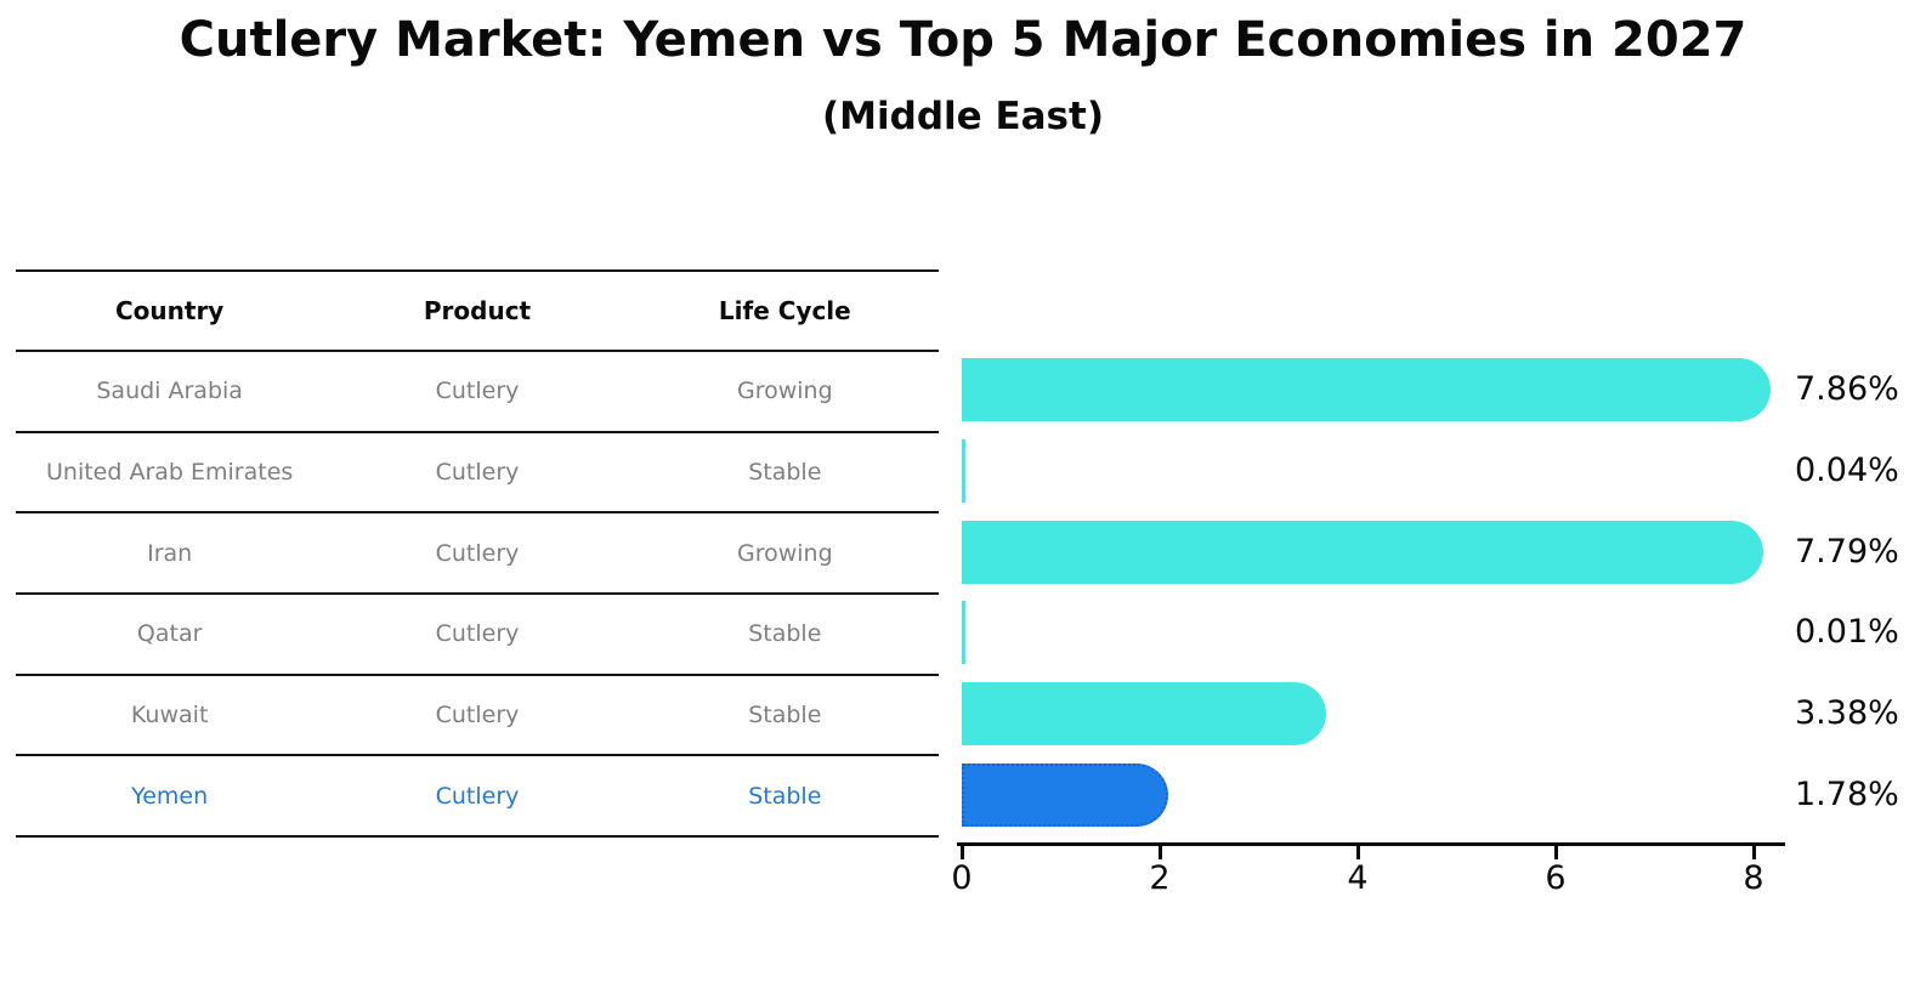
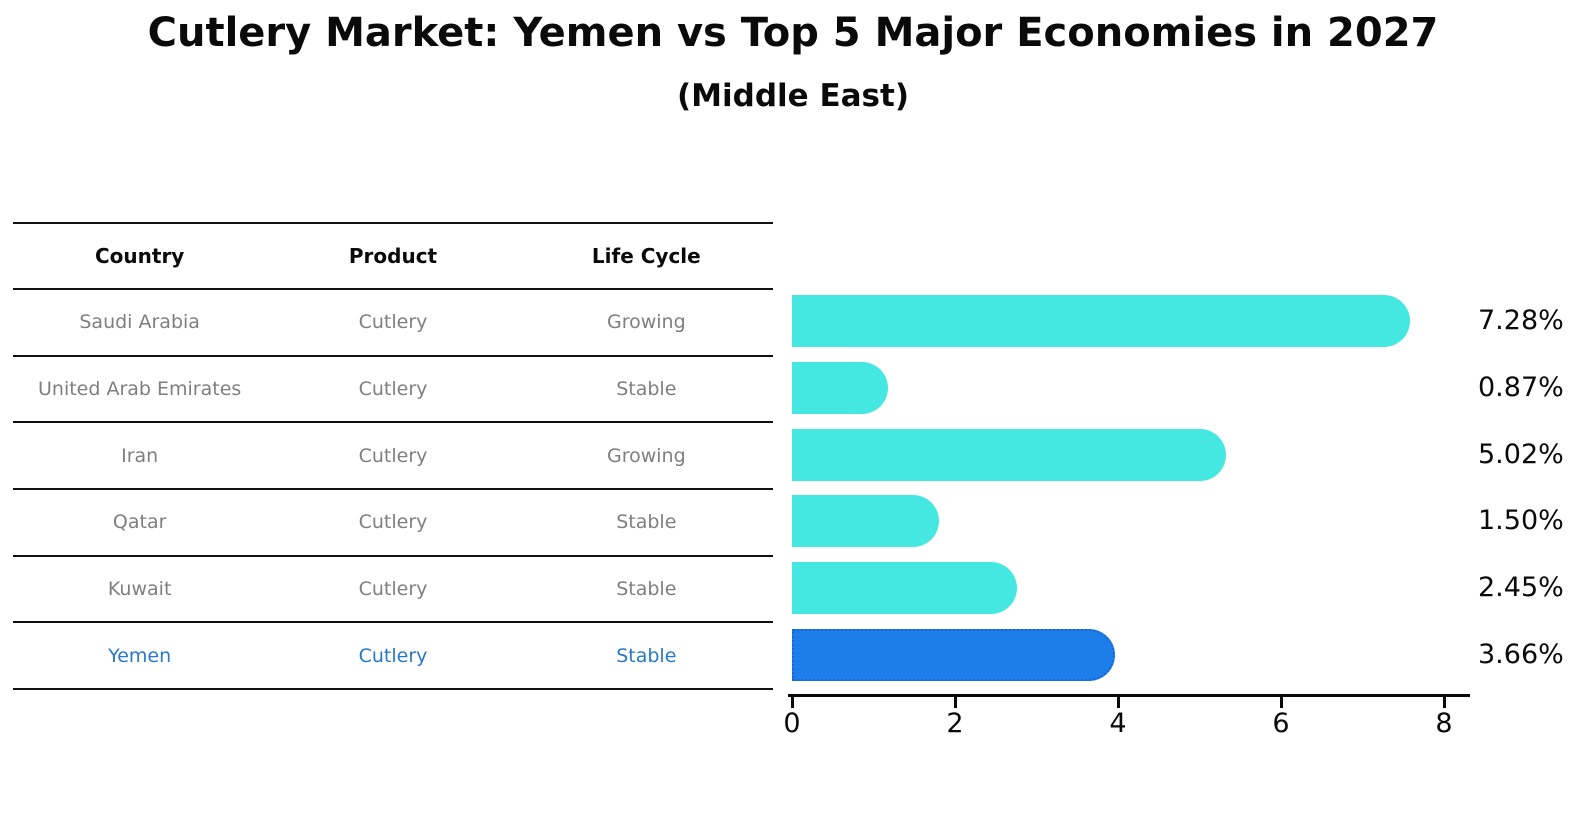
Saudi Arabia: 7.86% -> 7.28%
United Arab Emirates: 0.04% -> 0.87%
Iran: 7.79% -> 5.02%
Qatar: 0.01% -> 1.50%
Kuwait: 3.38% -> 2.45%
Yemen: 1.78% -> 3.66%
